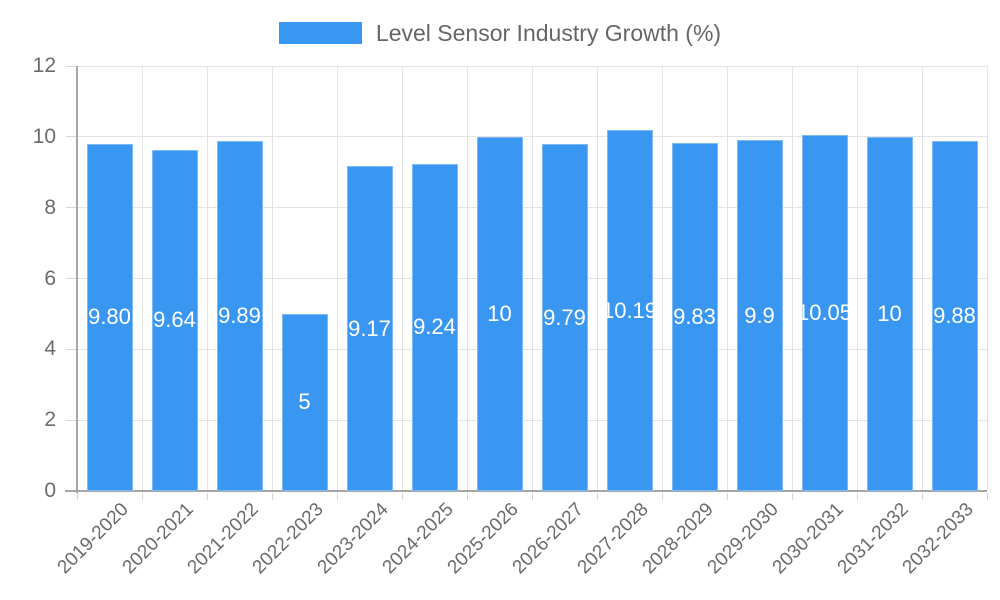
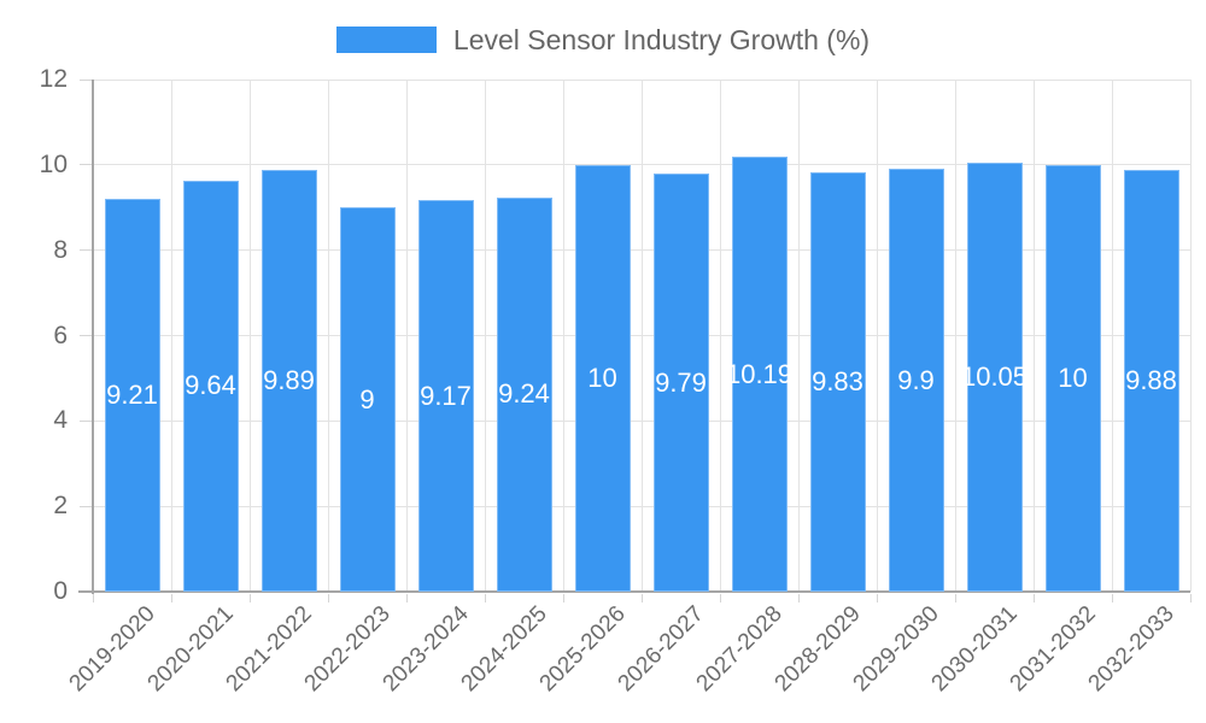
2019-2020: 9.80 -> 9.21
2022-2023: 5 -> 9
